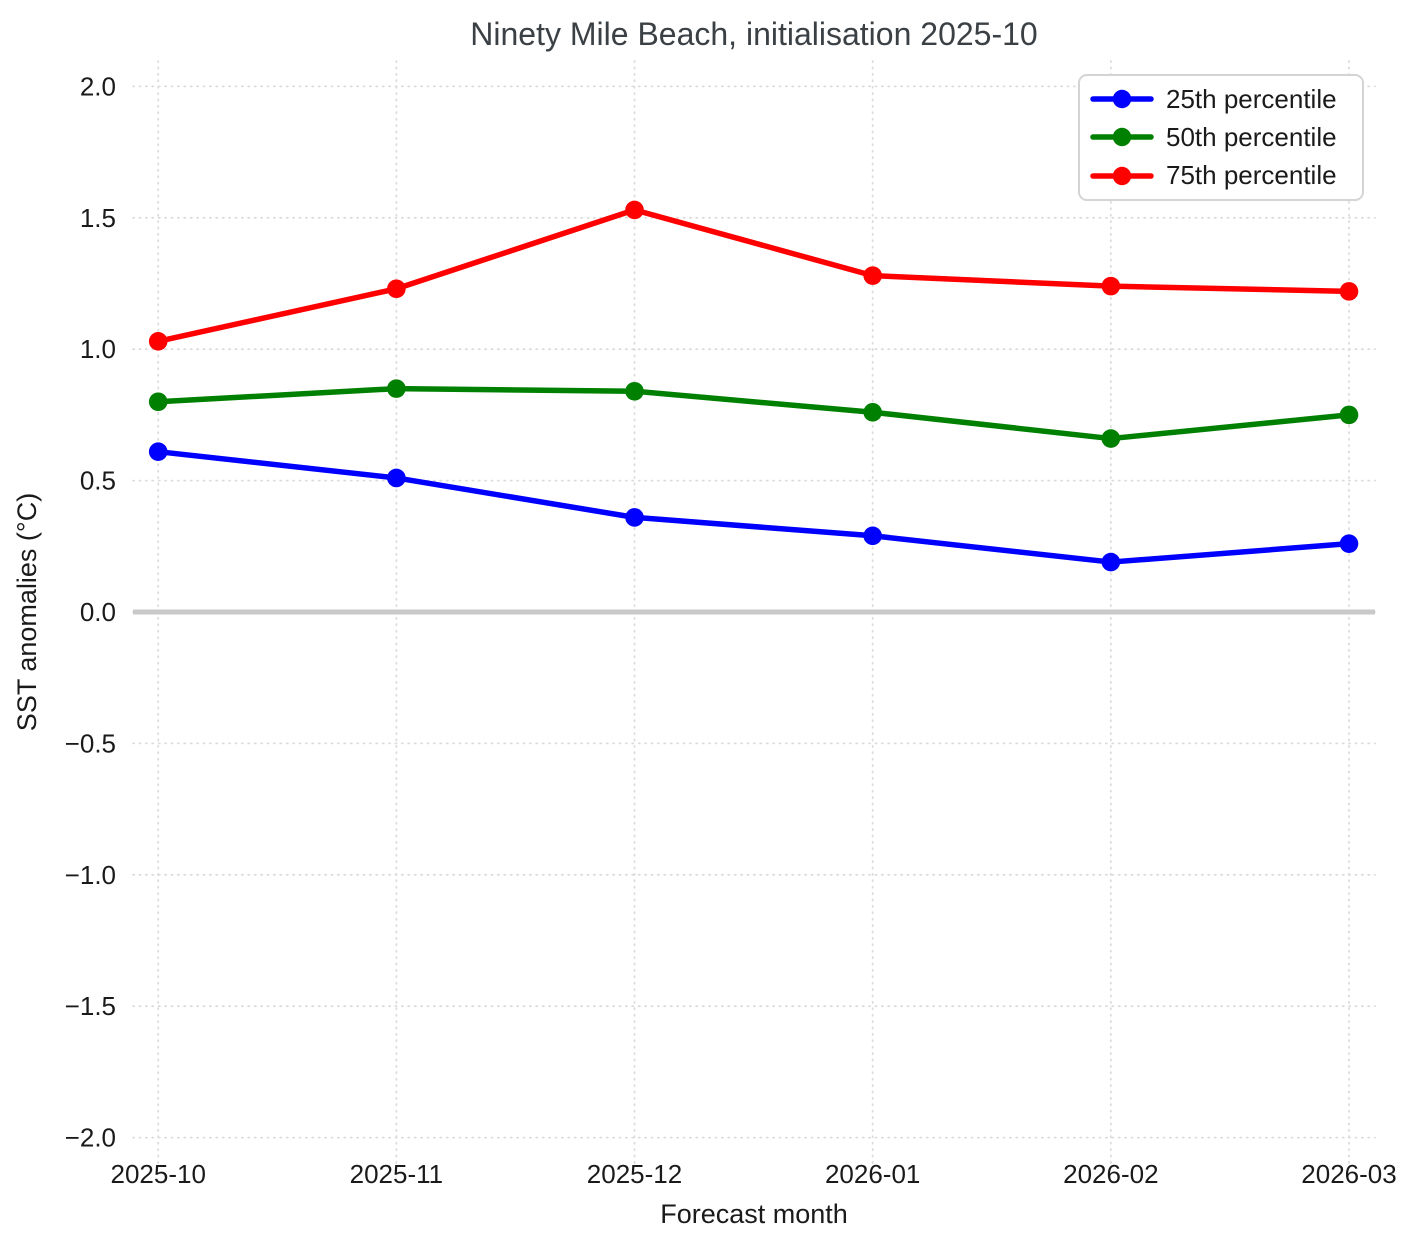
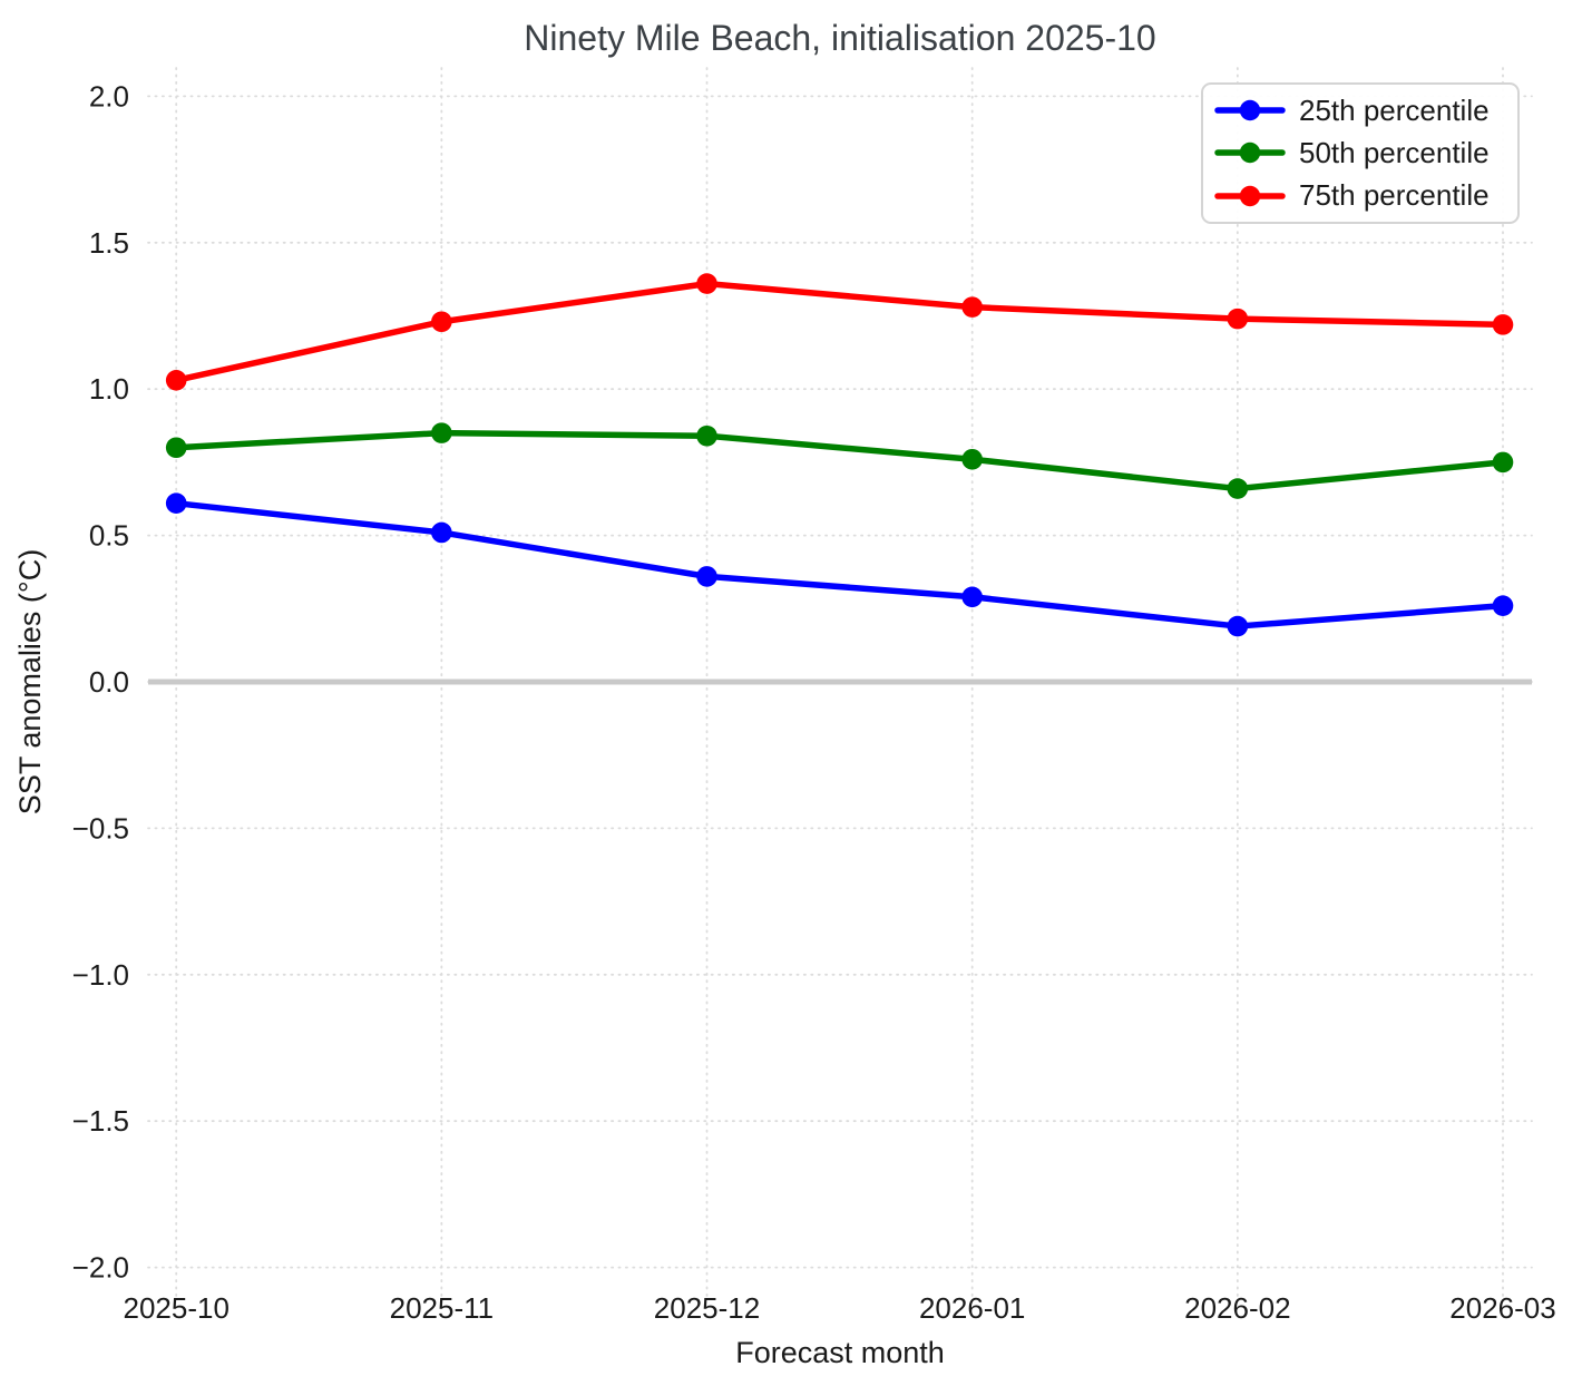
75th percentile/2025-12: 1.53 -> 1.36
